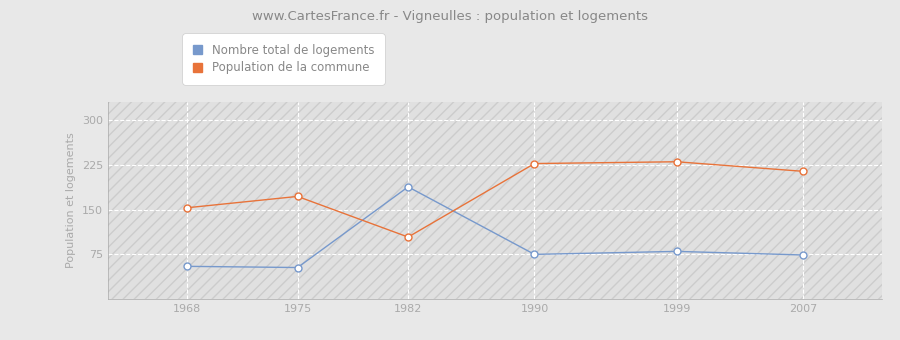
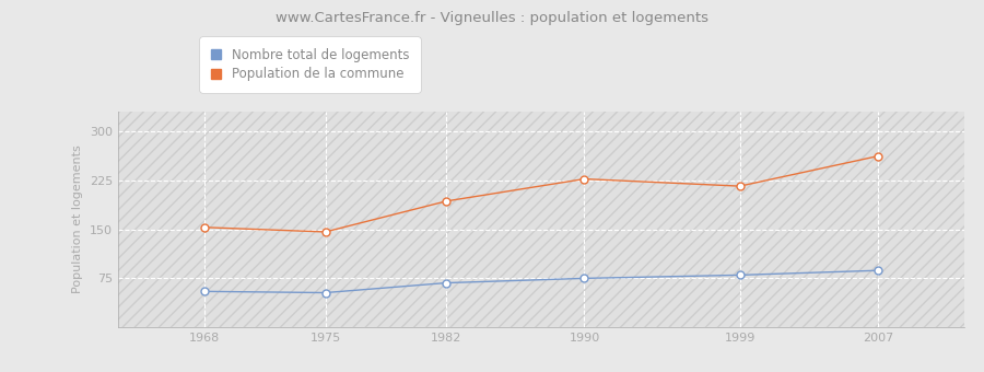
Population de la commune/1975: 172 -> 146
Nombre total de logements/1982: 188 -> 68
Population de la commune/1982: 104 -> 193
Population de la commune/1999: 230 -> 216
Nombre total de logements/2007: 74 -> 87
Population de la commune/2007: 214 -> 262
